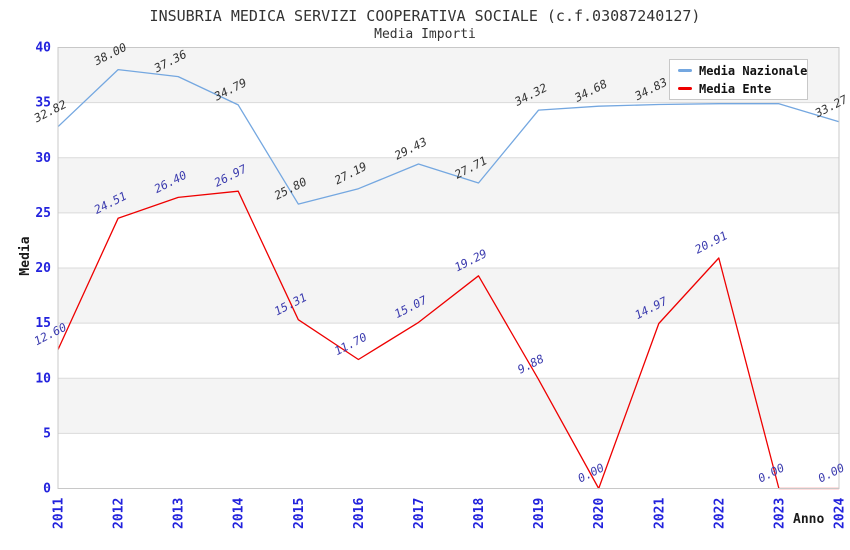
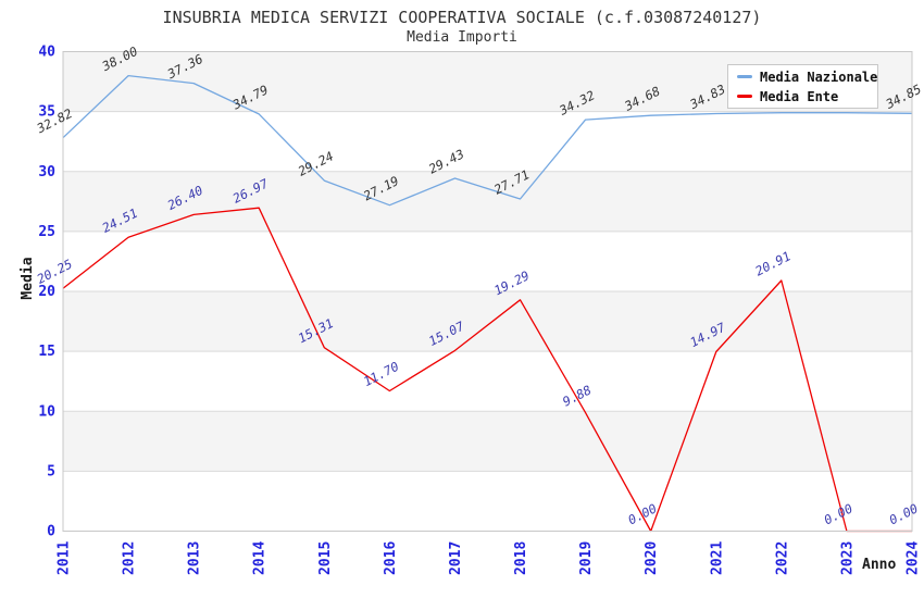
Media Ente/2011: 12.60 -> 20.25
Media Nazionale/2015: 25.80 -> 29.24
Media Nazionale/2024: 33.27 -> 34.85
